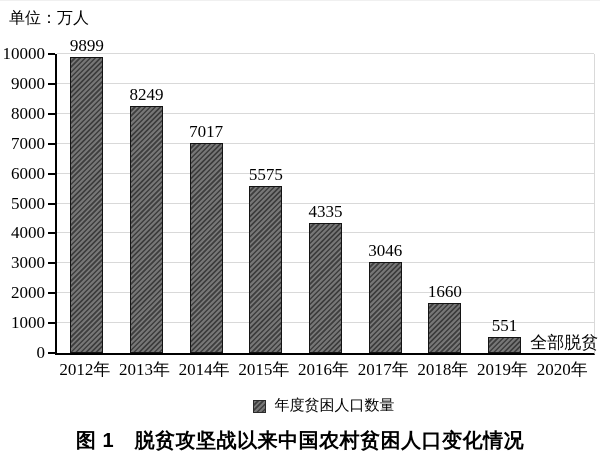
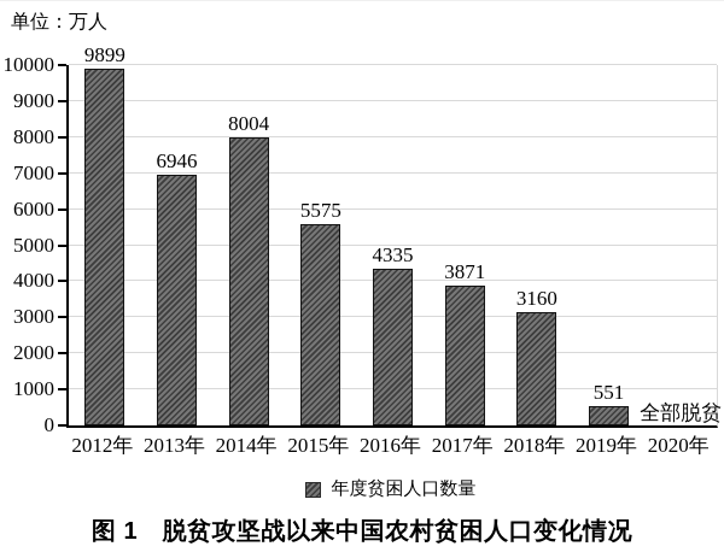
2013年: 8249 -> 6946
2014年: 7017 -> 8004
2017年: 3046 -> 3871
2018年: 1660 -> 3160
